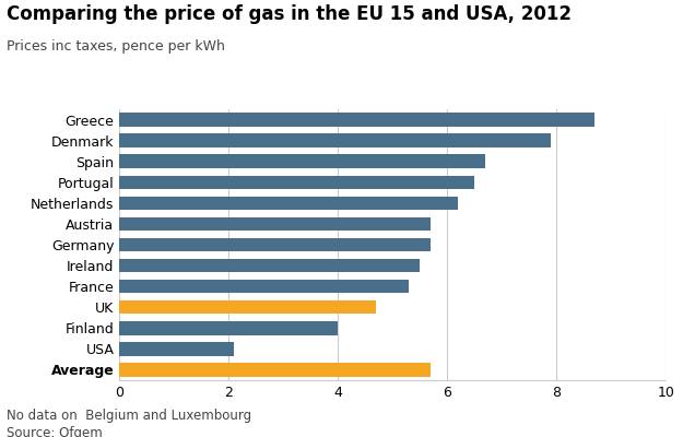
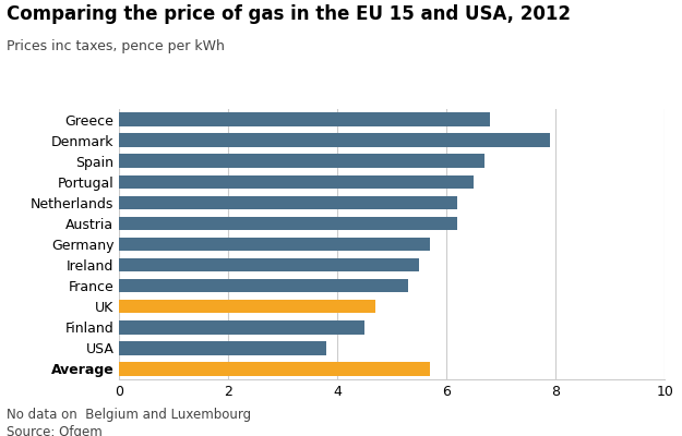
Greece: 8.7 -> 6.8
Austria: 5.7 -> 6.2
Finland: 4.0 -> 4.5
USA: 2.1 -> 3.8
